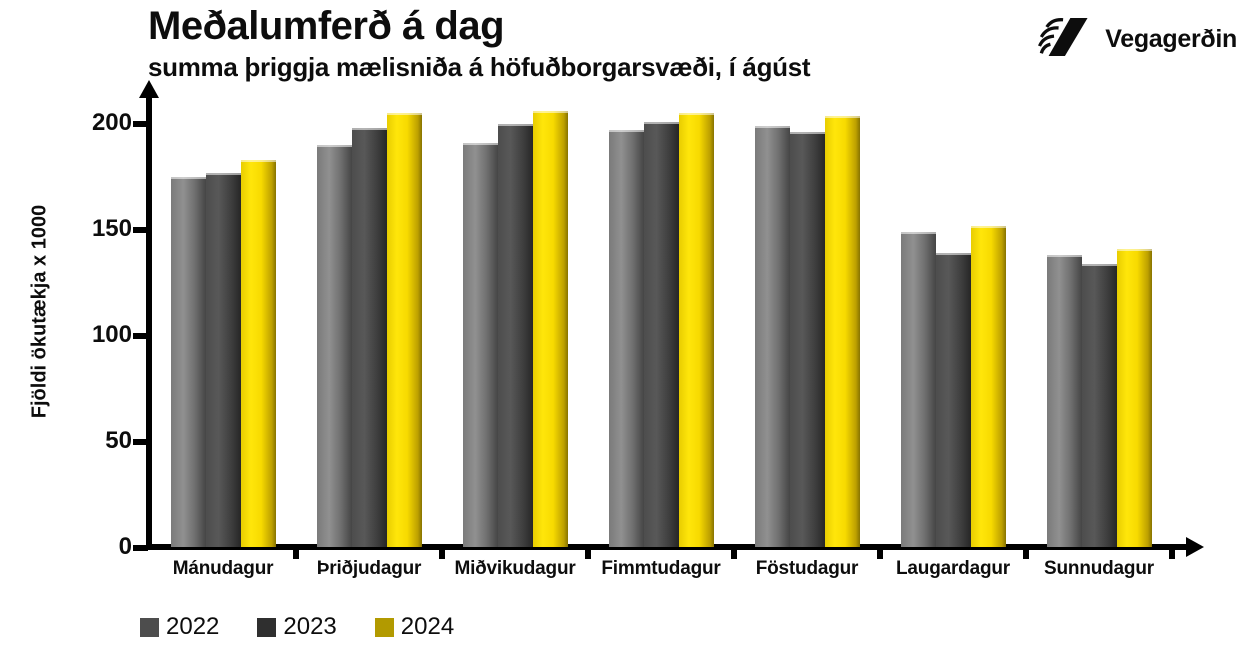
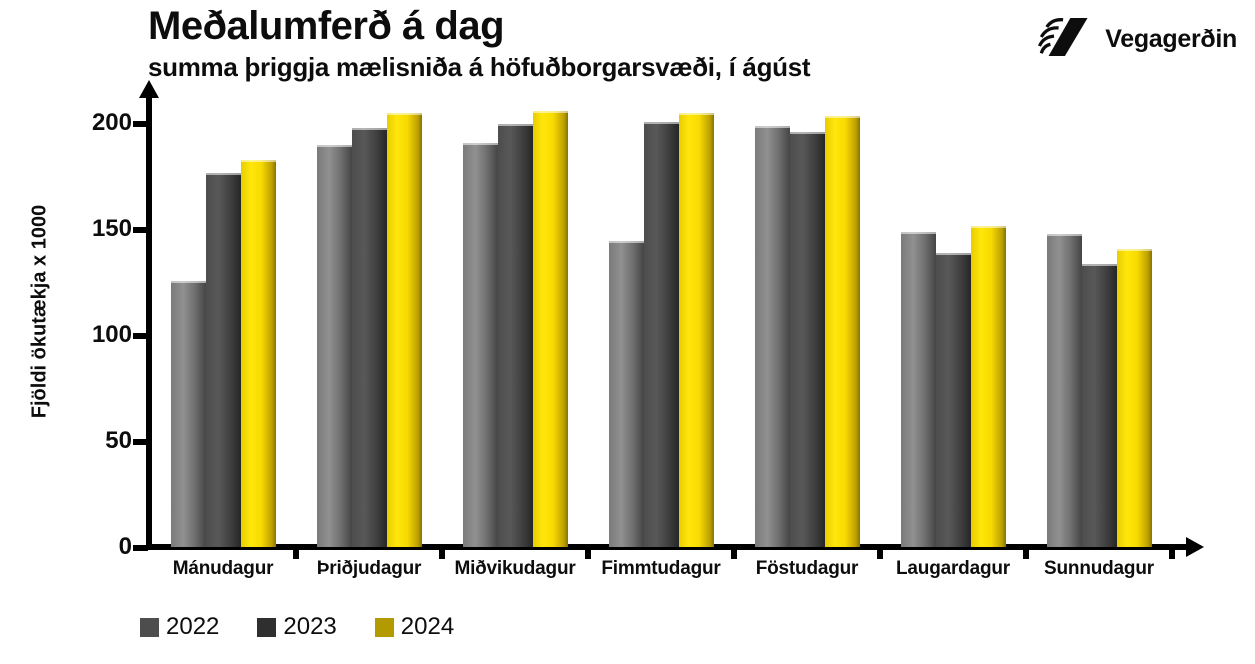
2022/Mánudagur: 175 -> 126
2022/Fimmtudagur: 197 -> 145
2022/Sunnudagur: 138 -> 148
